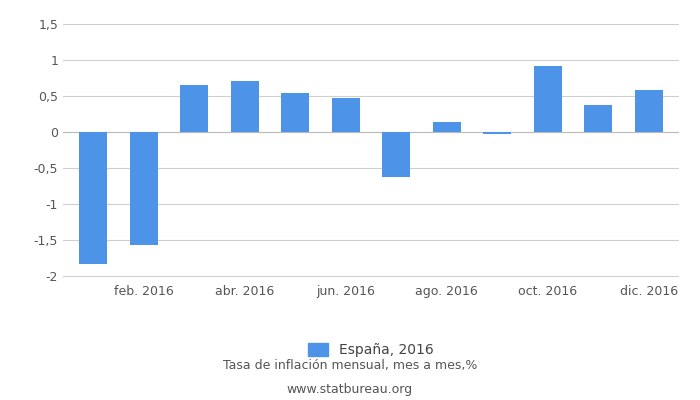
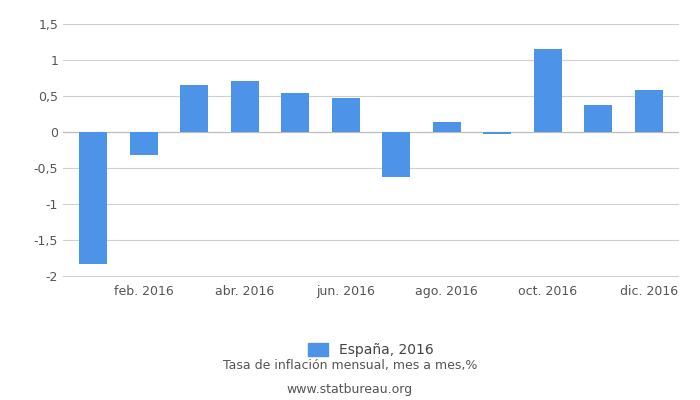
feb. 2016: -1,56 -> -0,32
oct. 2016: 0,92 -> 1,15
